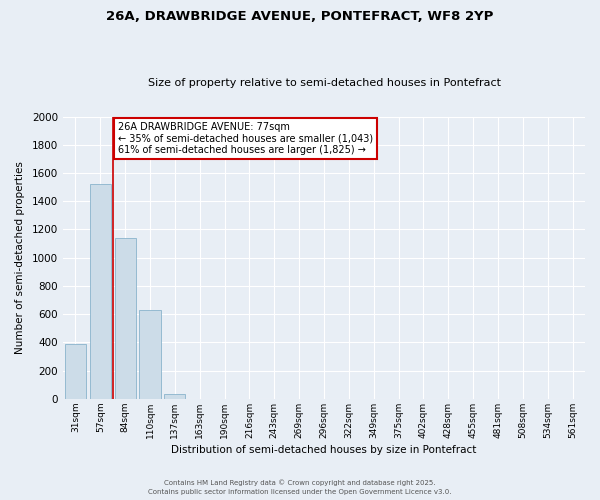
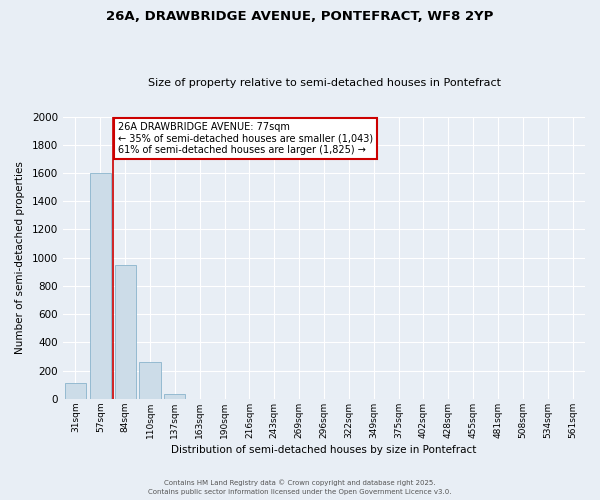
31sqm: 390 -> 110
57sqm: 1520 -> 1600
84sqm: 1140 -> 950
110sqm: 630 -> 260
